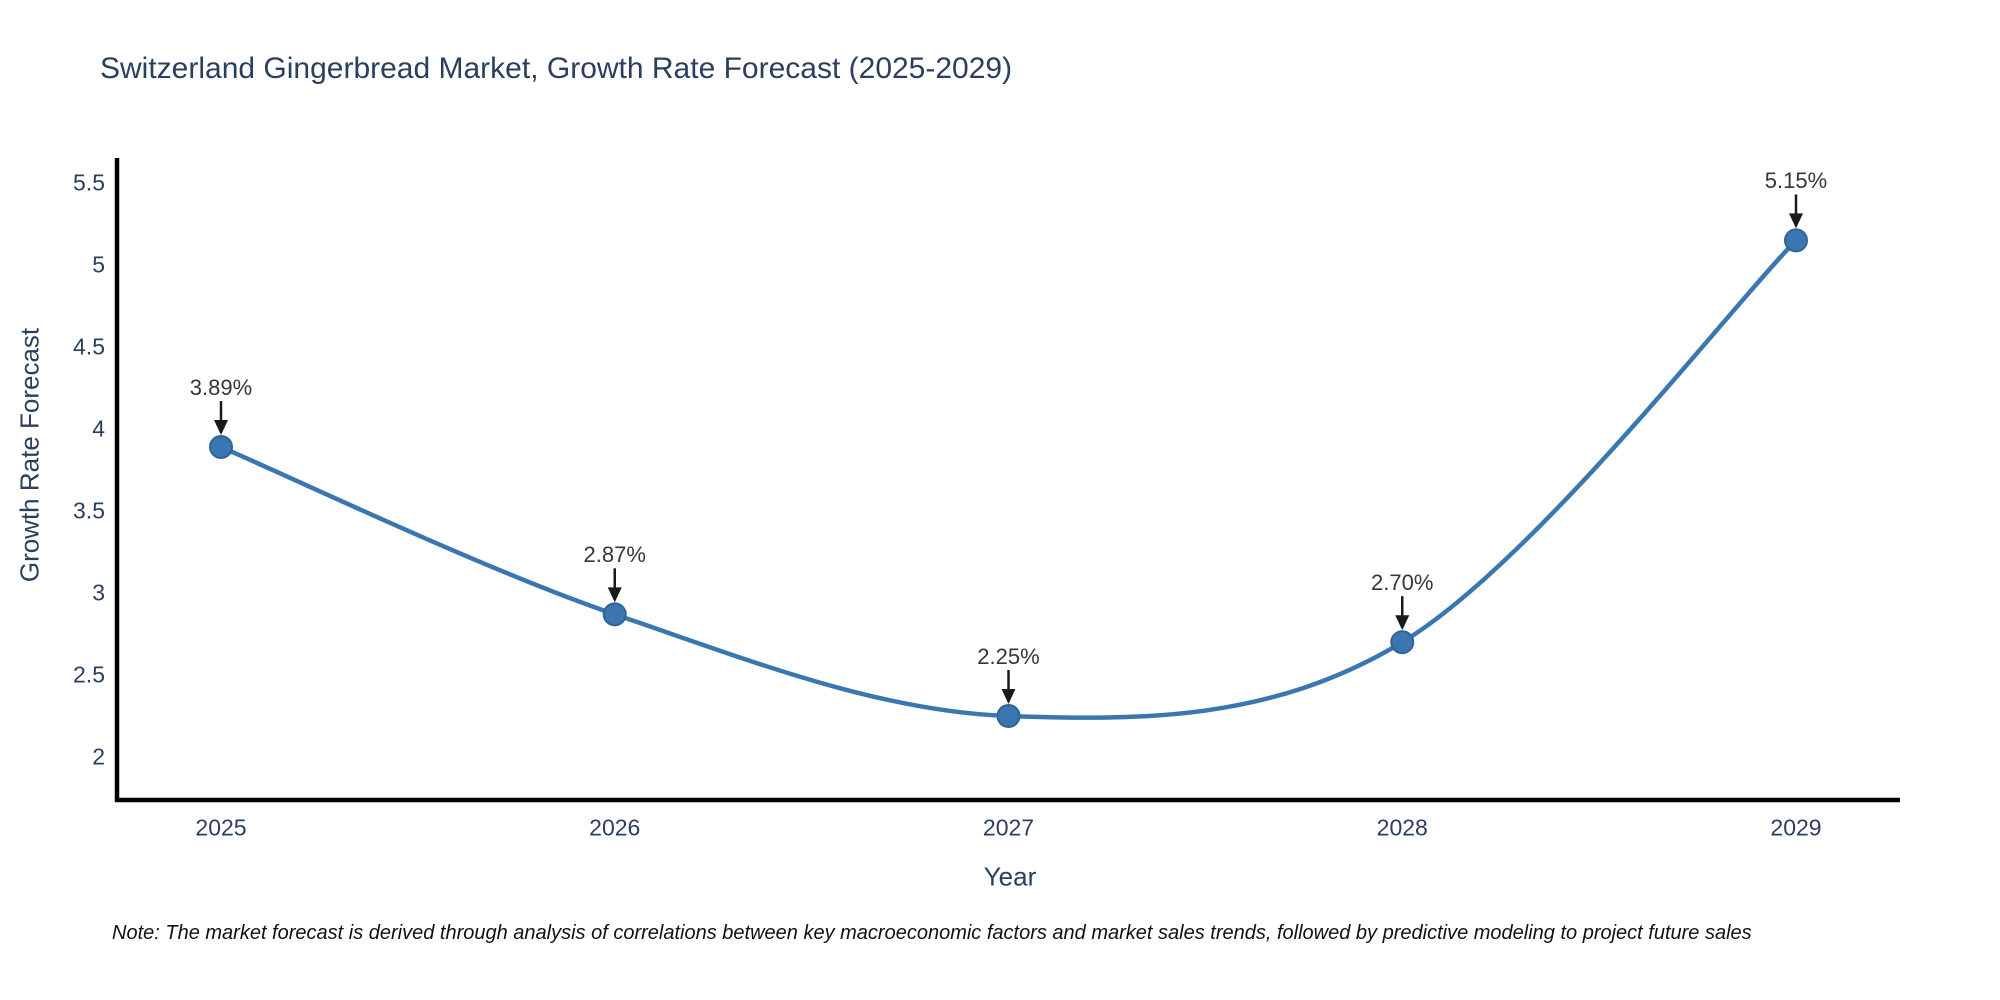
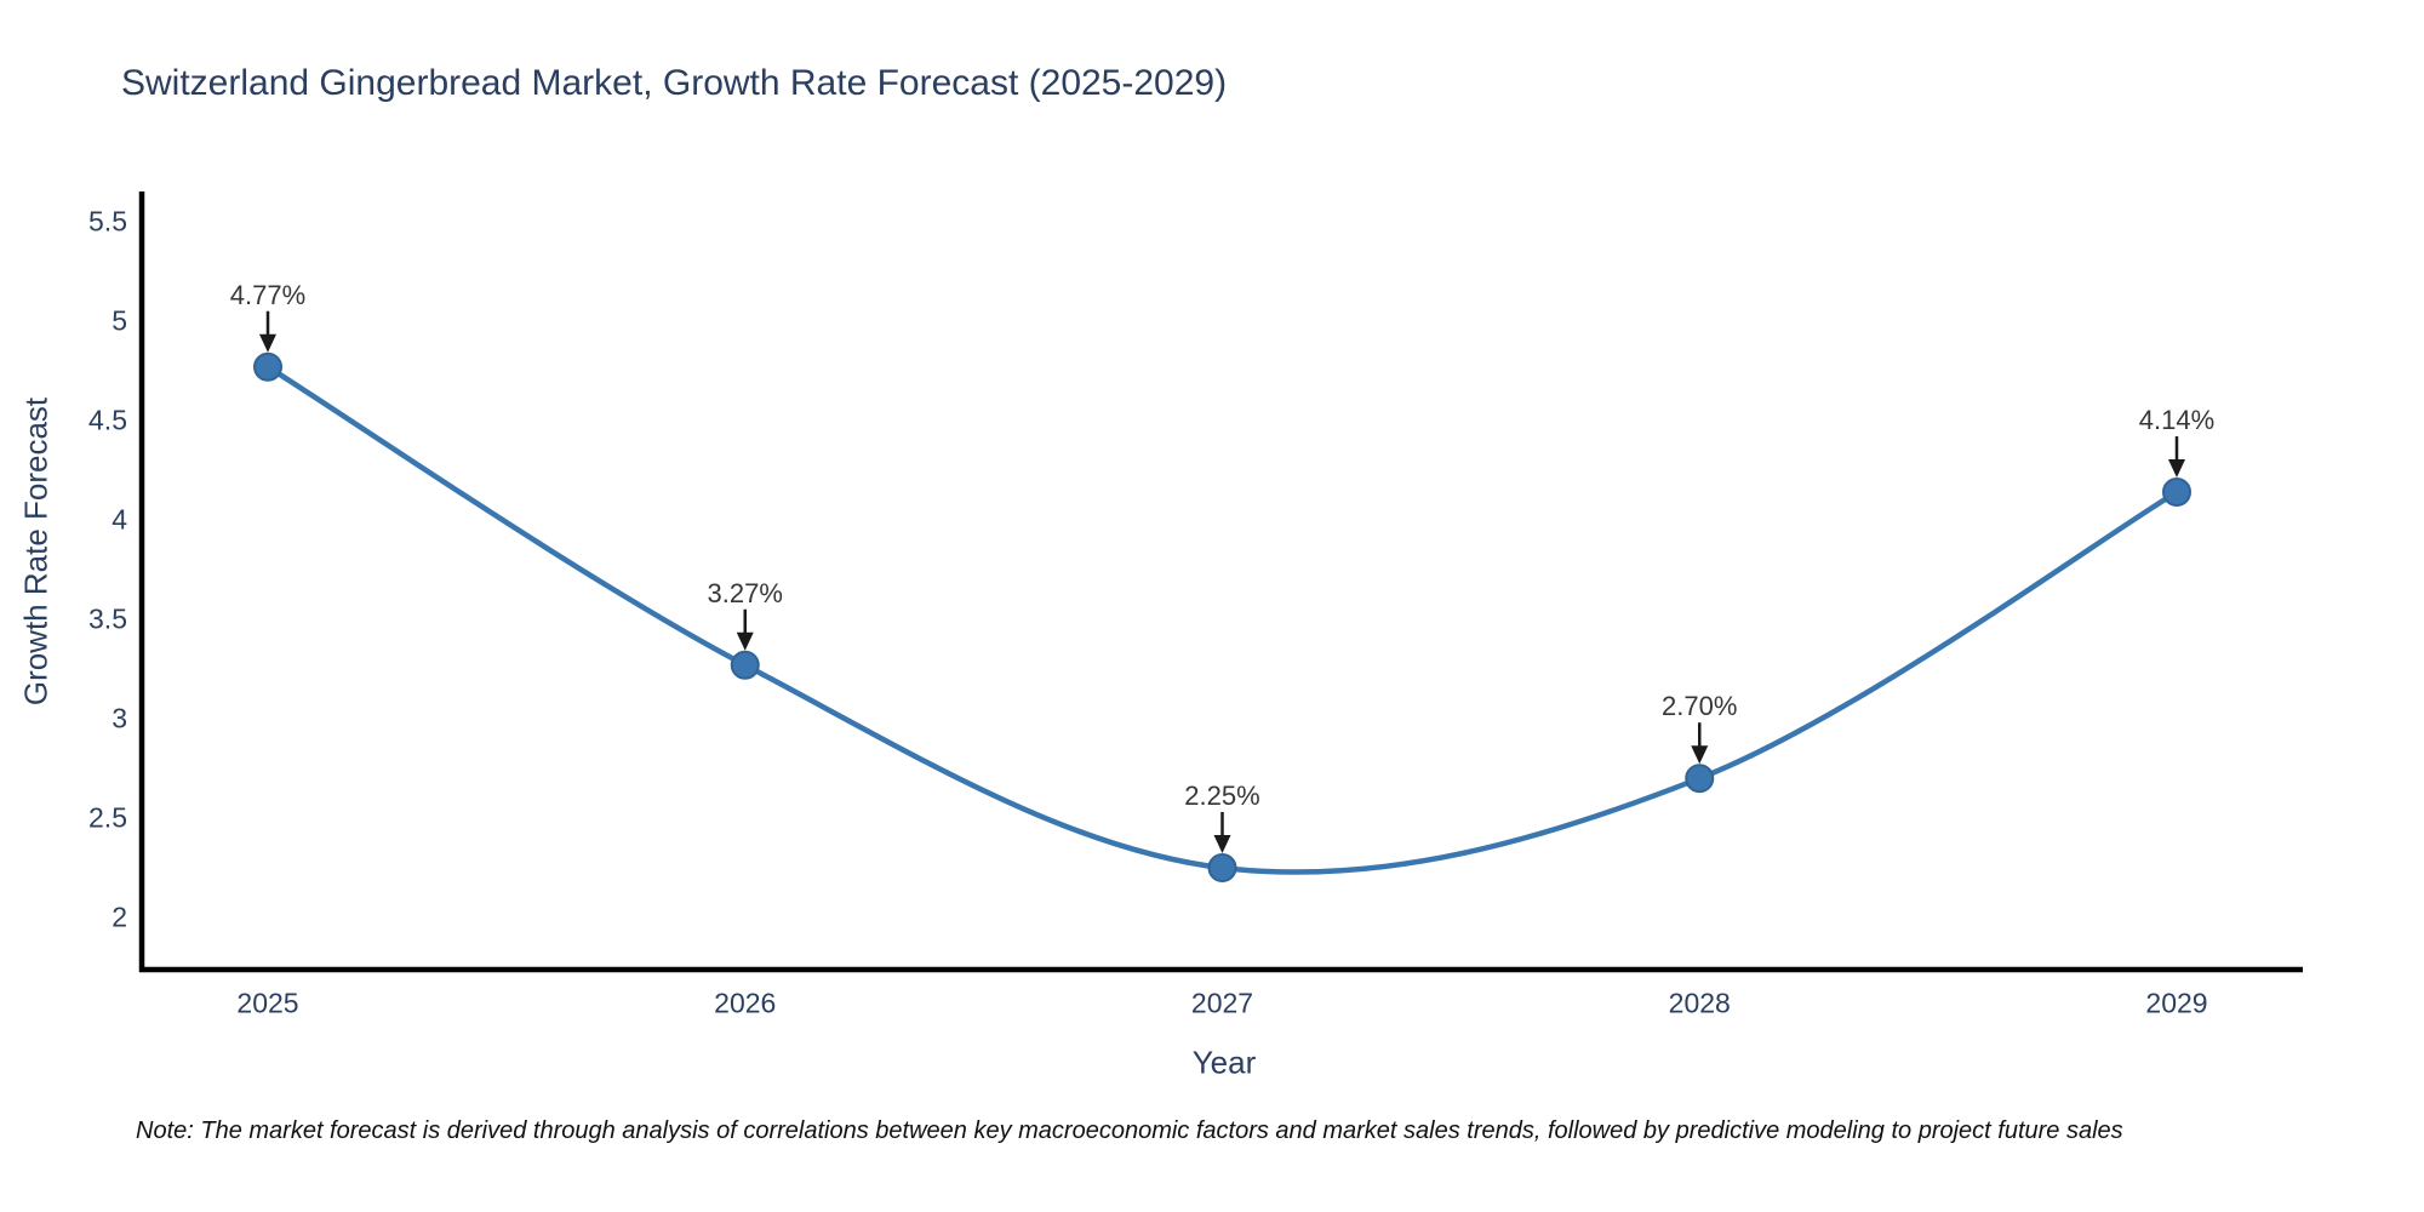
2025: 3.89% -> 4.77%
2026: 2.87% -> 3.27%
2029: 5.15% -> 4.14%
